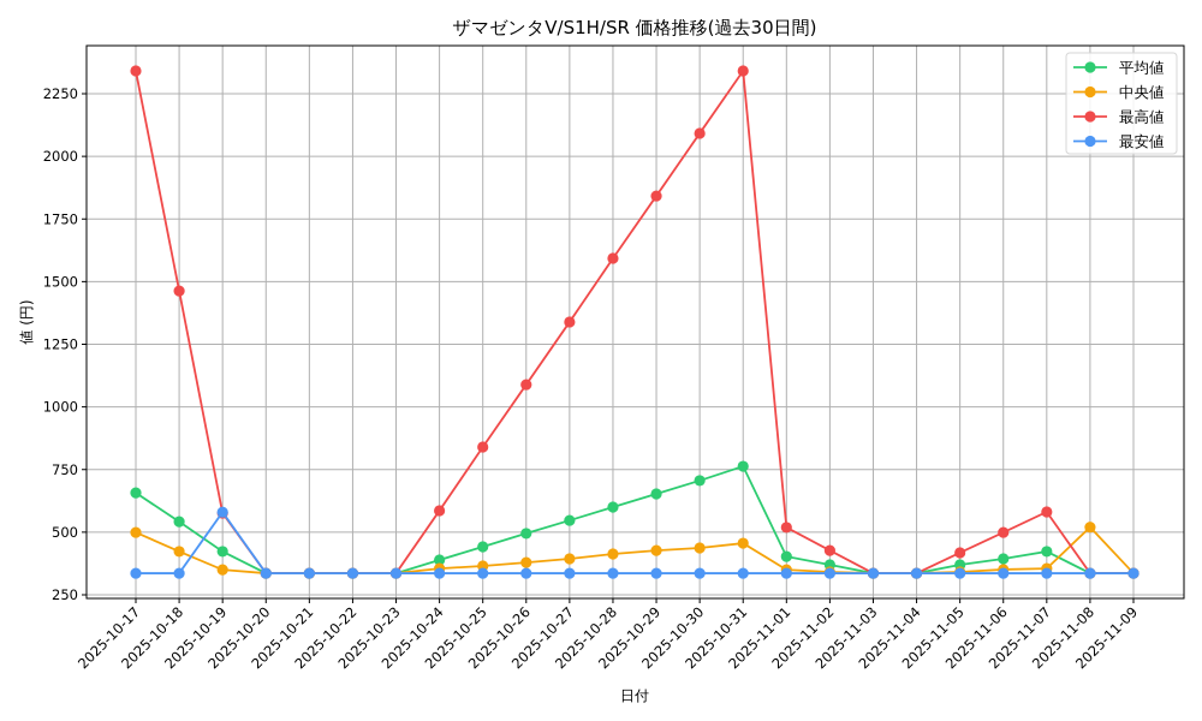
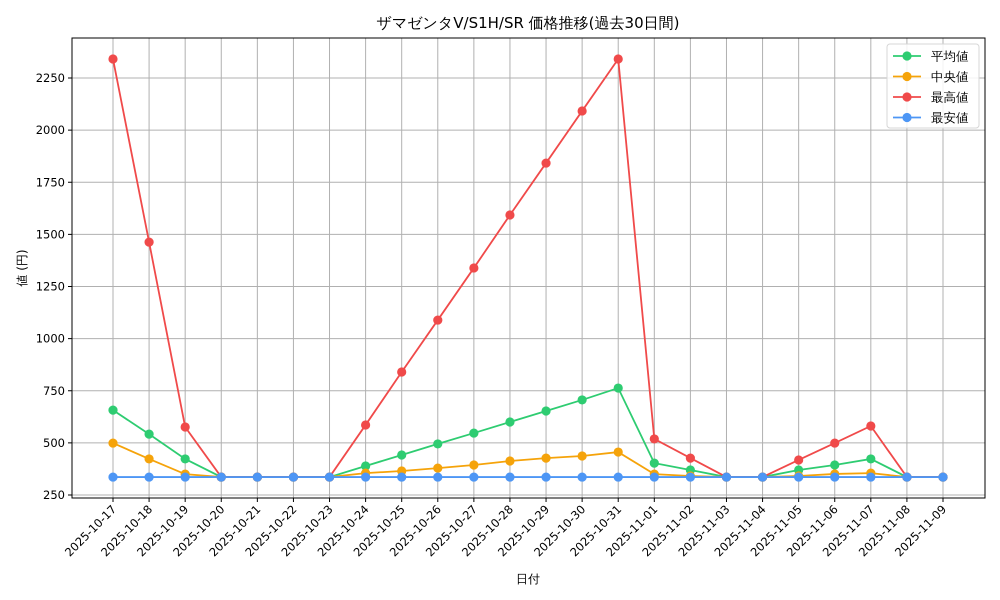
最安値/2025-10-19: 580 -> 340
中央値/2025-11-08: 520 -> 340
